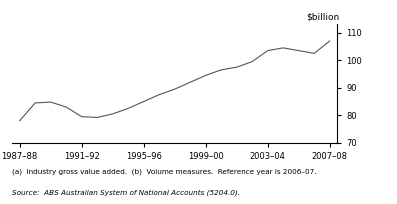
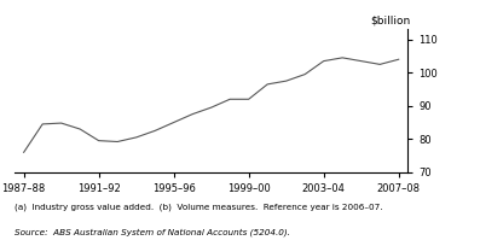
1987–88: 78.0 -> 76.0
1999–00: 94.5 -> 92.0
2007–08: 107.0 -> 104.0
